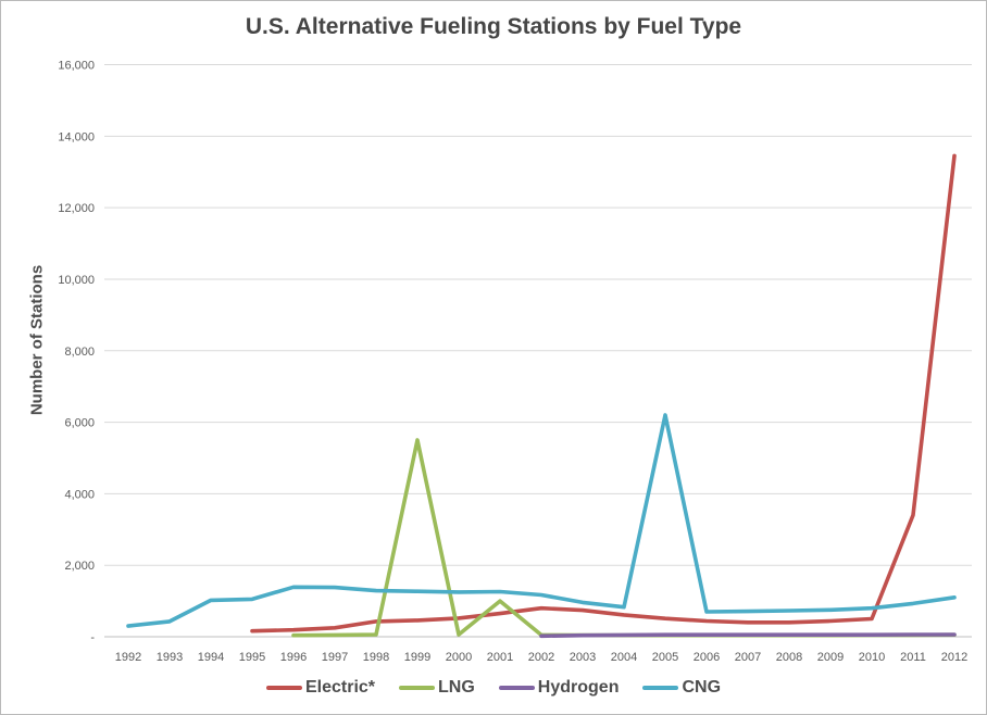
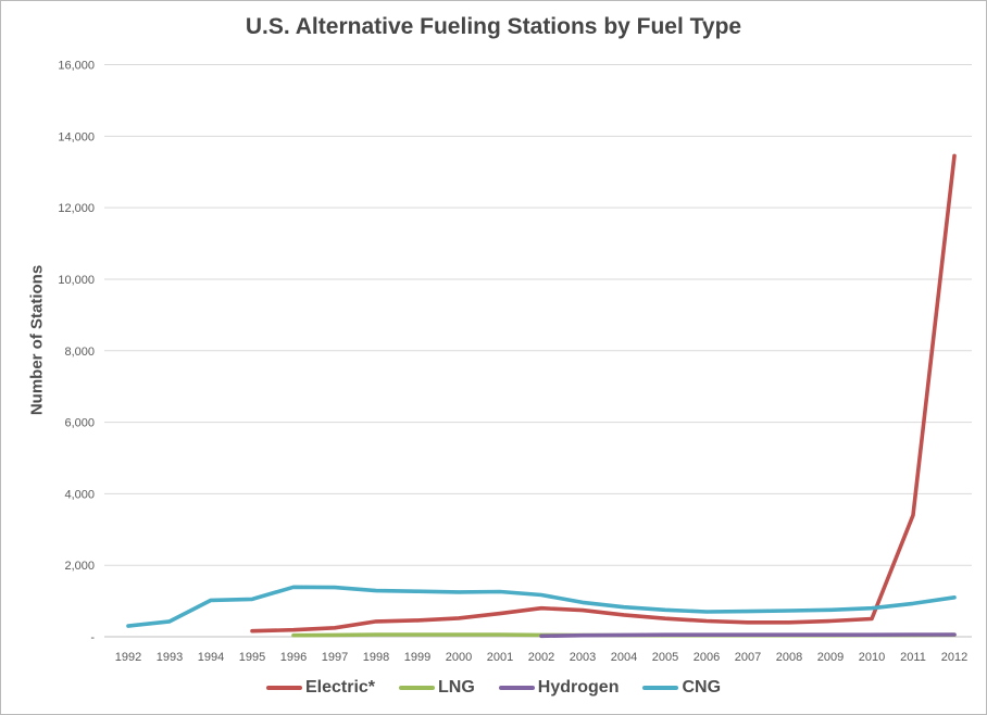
LNG/1999: 5500 -> 100
LNG/2001: 1000 -> 100
CNG/2005: 6200 -> 800
